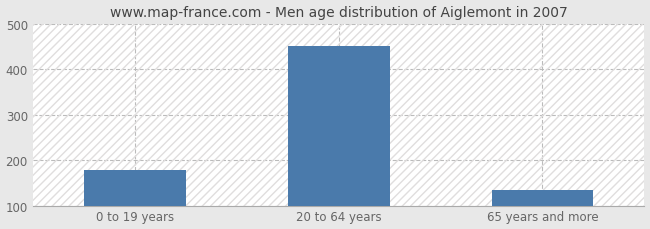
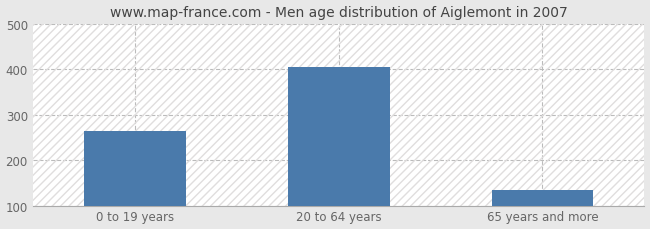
0 to 19 years: 178 -> 265
20 to 64 years: 452 -> 405
